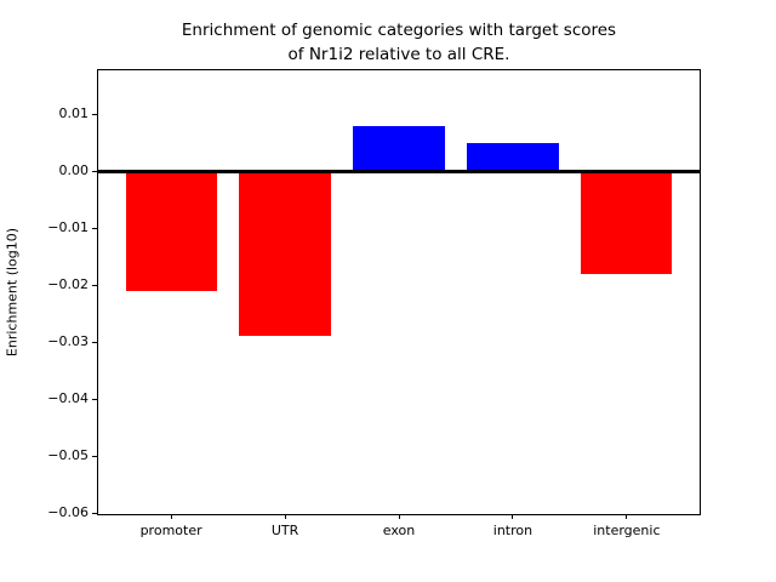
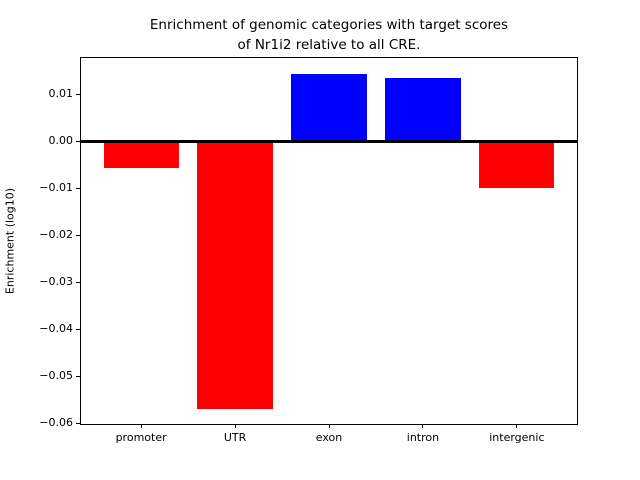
promoter: -0.021 -> -0.006
UTR: -0.029 -> -0.057
exon: 0.008 -> 0.014
intron: 0.005 -> 0.013
intergenic: -0.018 -> -0.010
